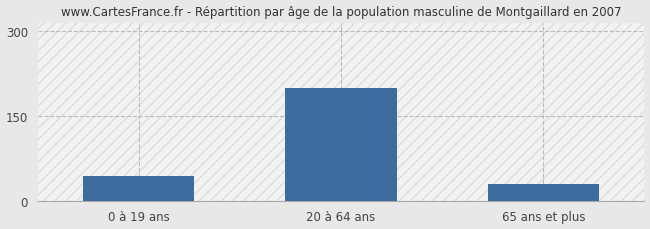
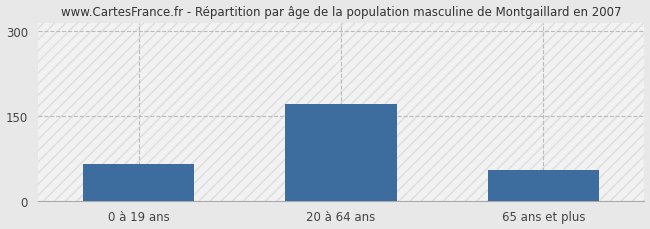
0 à 19 ans: 44 -> 65
20 à 64 ans: 200 -> 172
65 ans et plus: 30 -> 55
